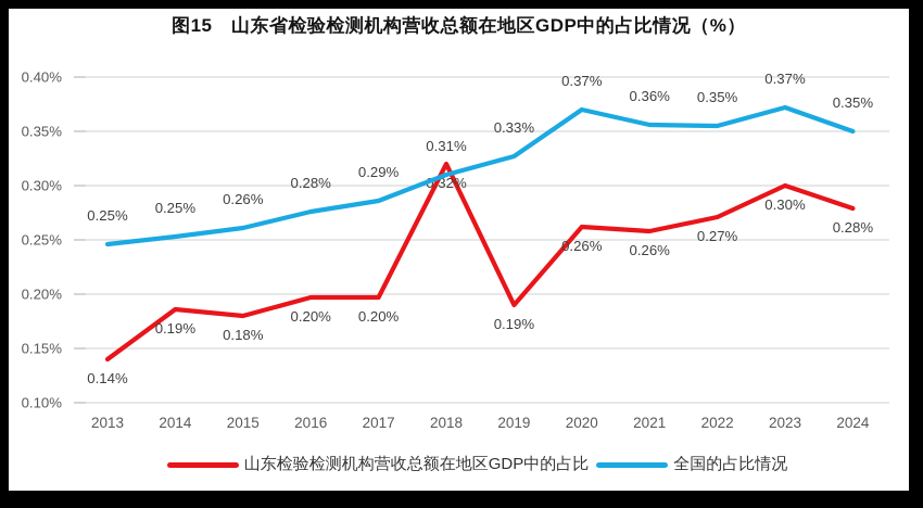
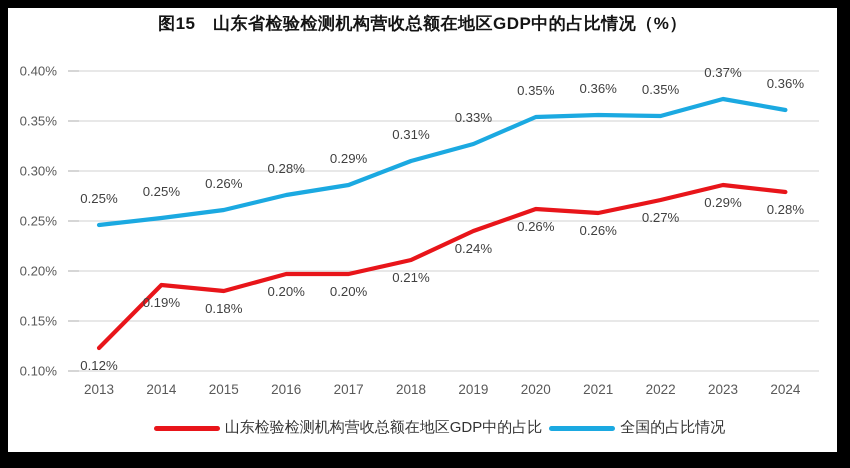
山东检验检测机构营收总额在地区GDP中的占比/2013: 0.14% -> 0.12%
山东检验检测机构营收总额在地区GDP中的占比/2018: 0.32% -> 0.21%
山东检验检测机构营收总额在地区GDP中的占比/2019: 0.19% -> 0.24%
全国的占比情况/2020: 0.37% -> 0.35%
山东检验检测机构营收总额在地区GDP中的占比/2023: 0.30% -> 0.29%
全国的占比情况/2024: 0.35% -> 0.36%
